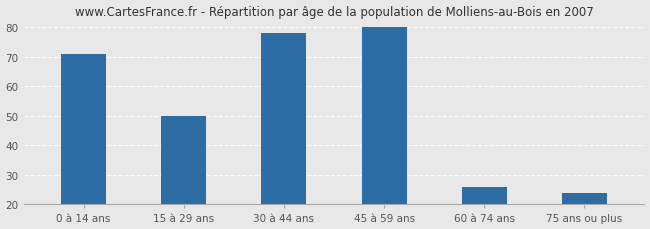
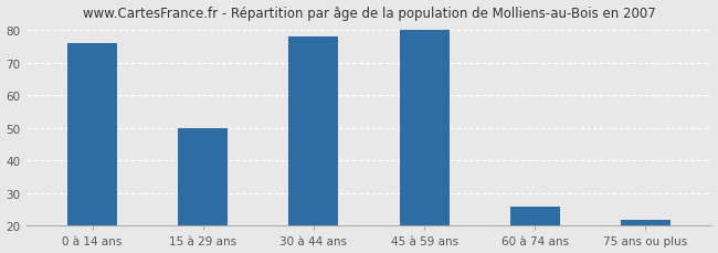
0 à 14 ans: 71 -> 76
75 ans ou plus: 24 -> 22
